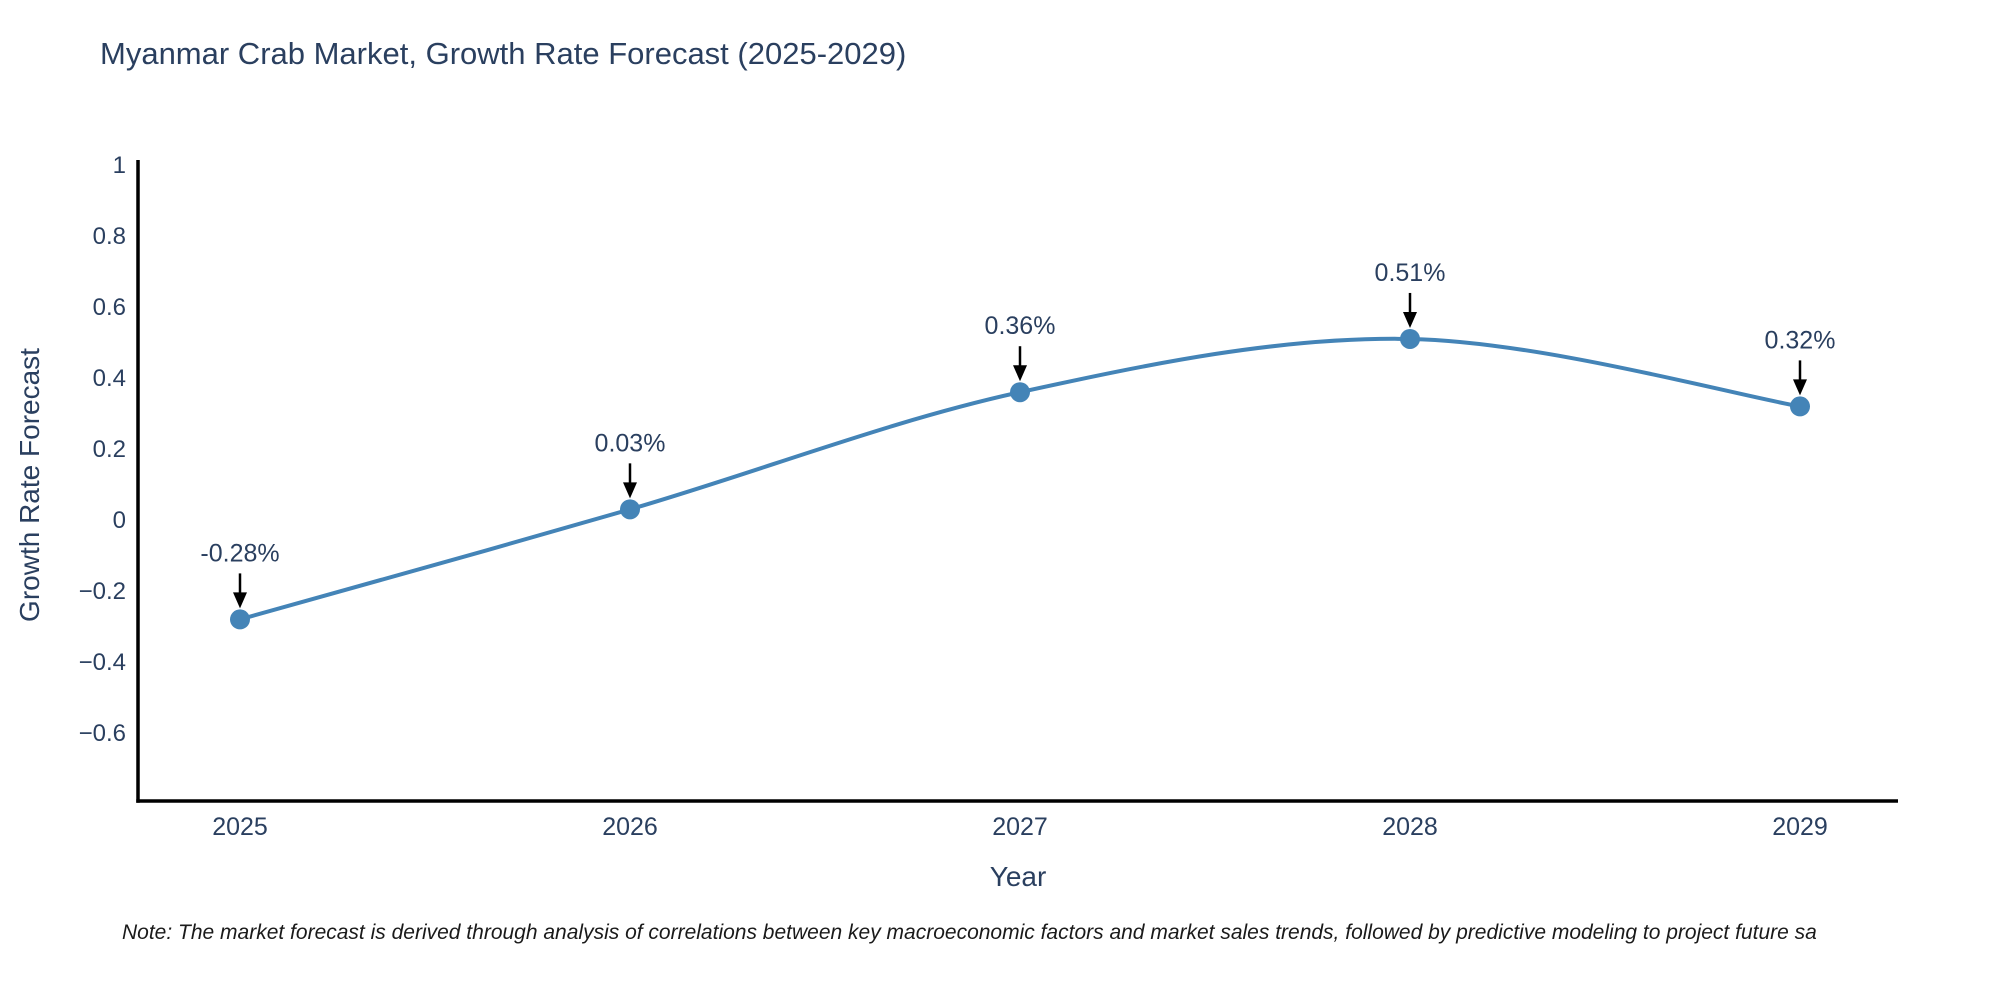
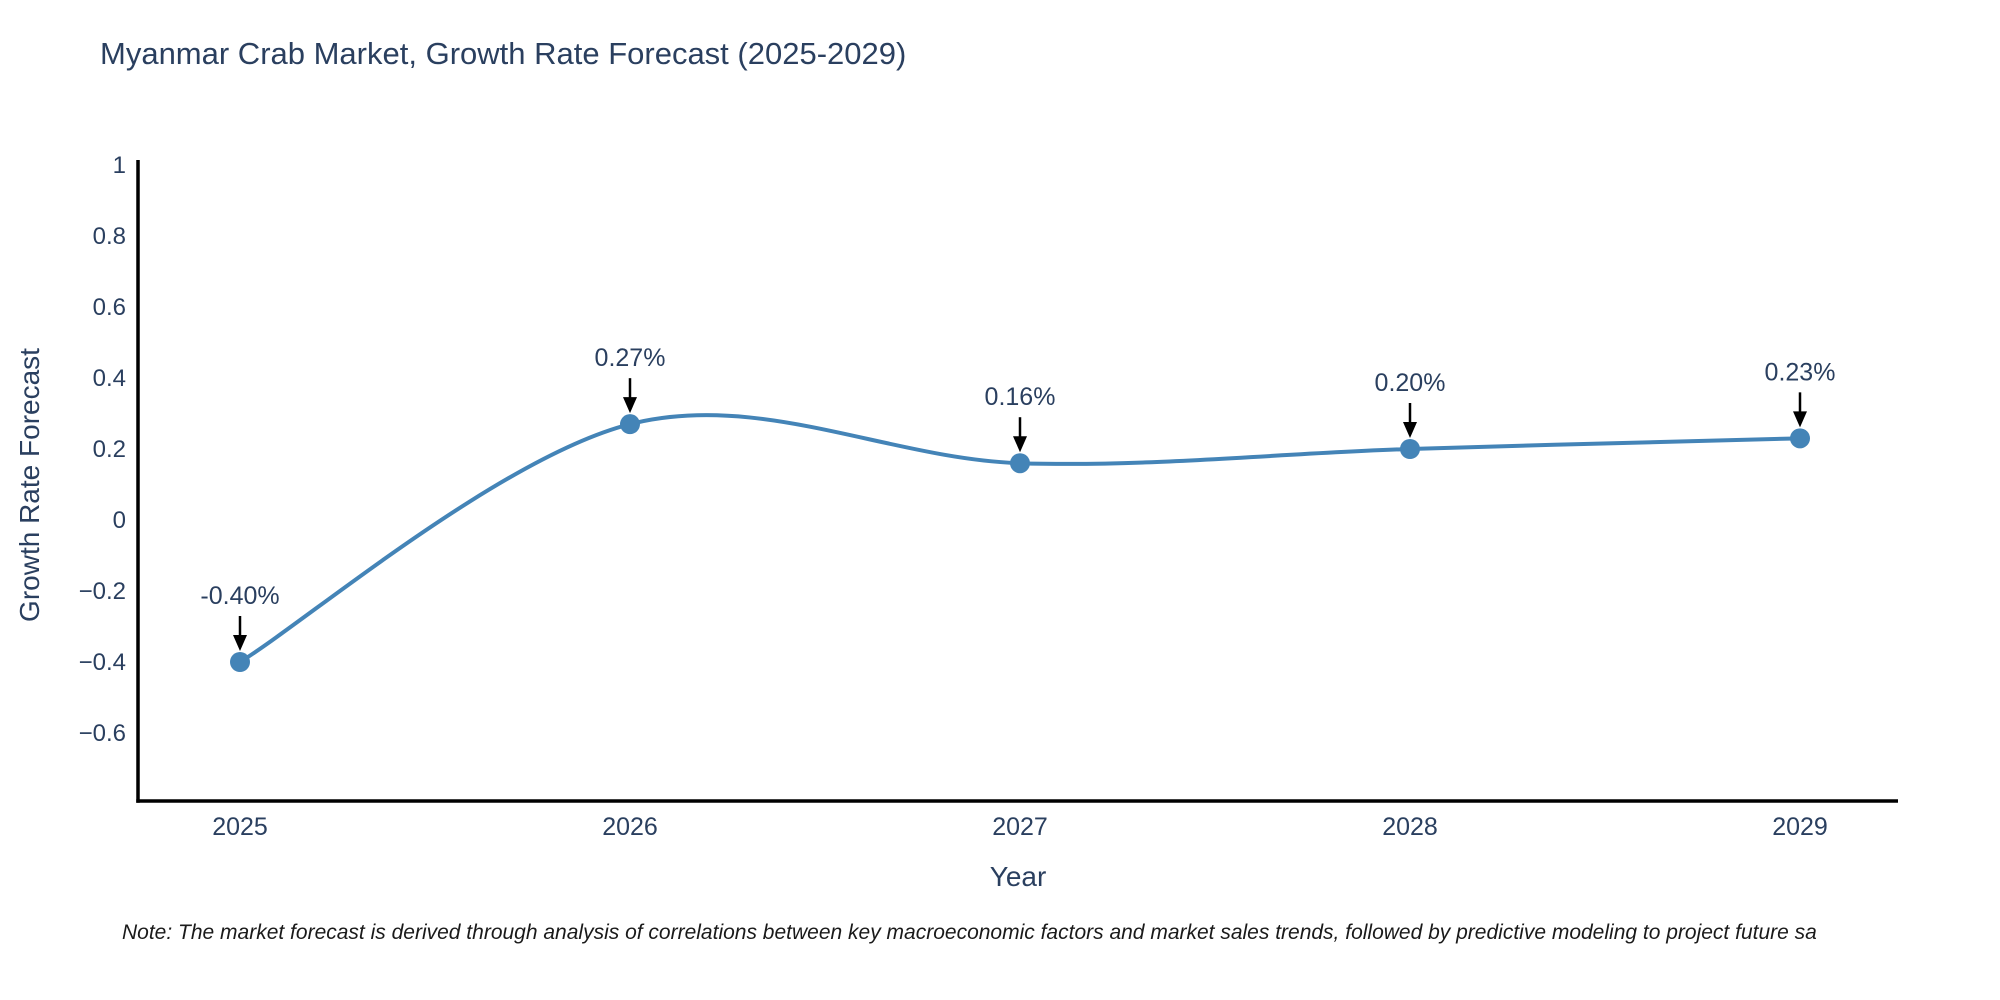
2025: -0.28% -> -0.40%
2026: 0.03% -> 0.27%
2027: 0.36% -> 0.16%
2028: 0.51% -> 0.20%
2029: 0.32% -> 0.23%
